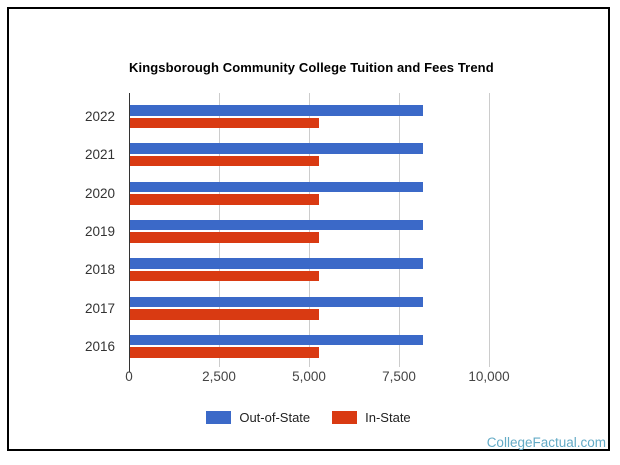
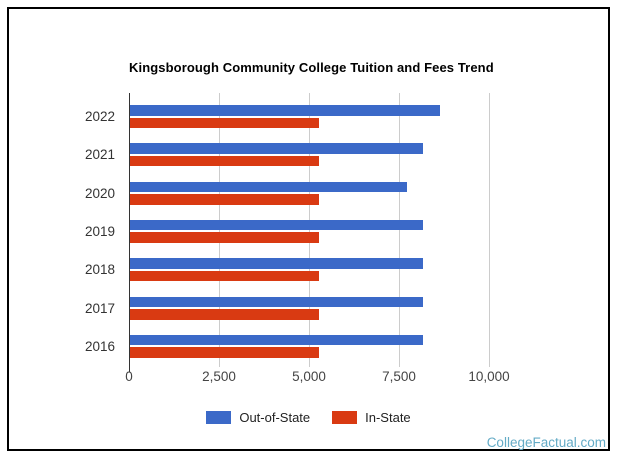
Out-of-State/2022: 8200 -> 8600
Out-of-State/2020: 8200 -> 7700
